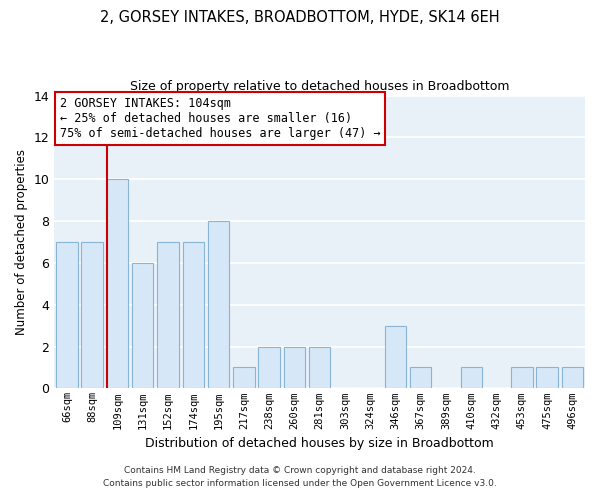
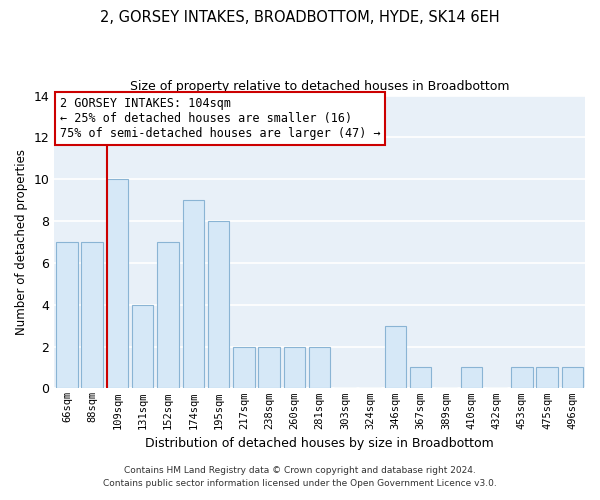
131sqm: 6 -> 4
174sqm: 7 -> 9
217sqm: 1 -> 2
